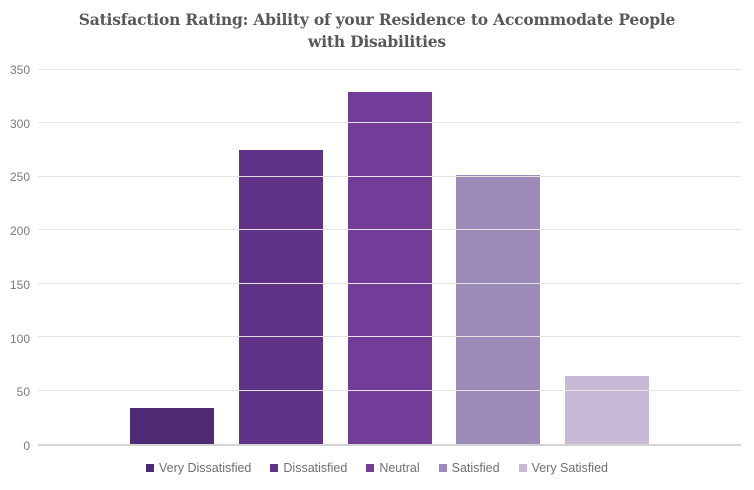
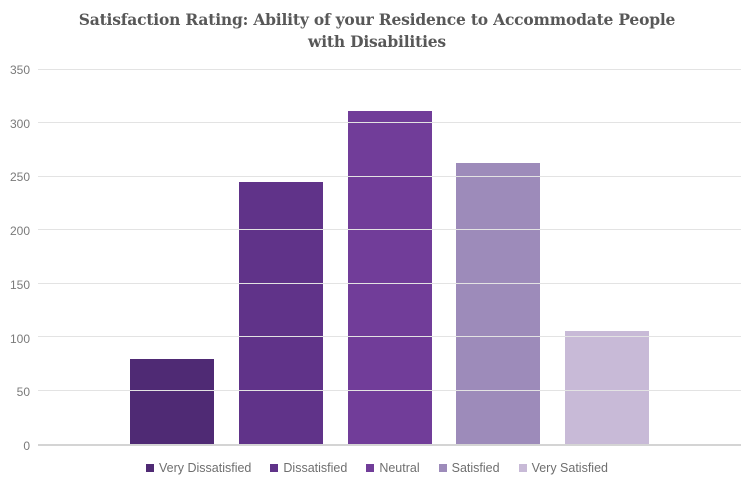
Very Dissatisfied: 34 -> 80
Dissatisfied: 275 -> 245
Neutral: 329 -> 312
Satisfied: 252 -> 263
Very Satisfied: 64 -> 106
